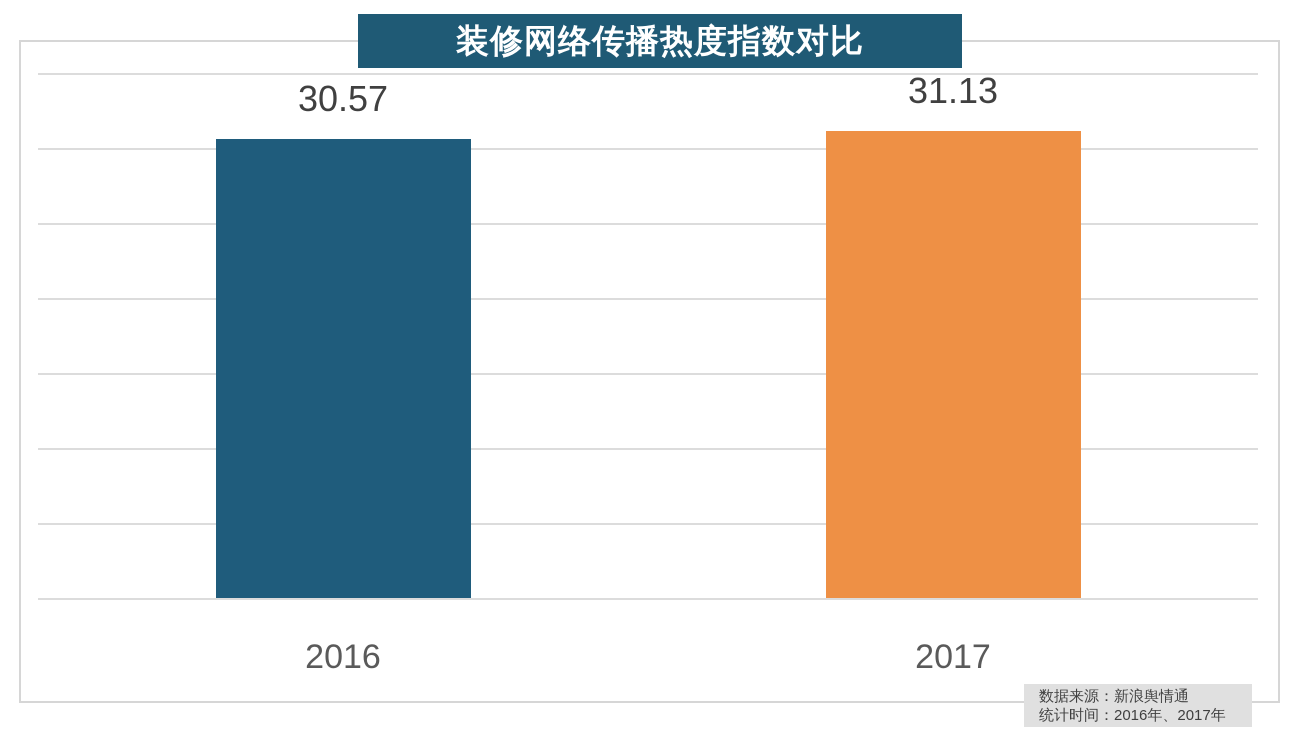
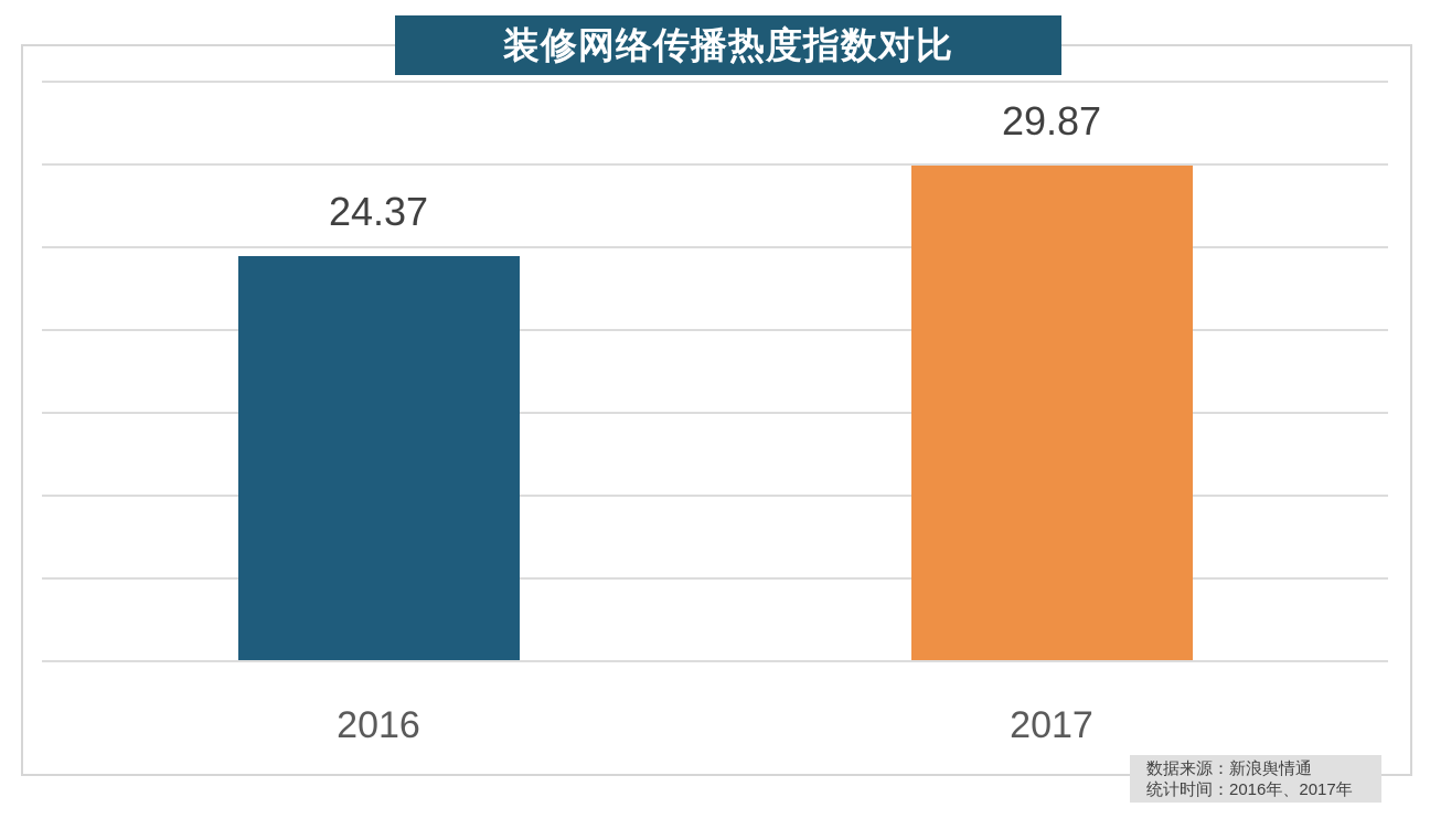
2016: 30.57 -> 24.37
2017: 31.13 -> 29.87
